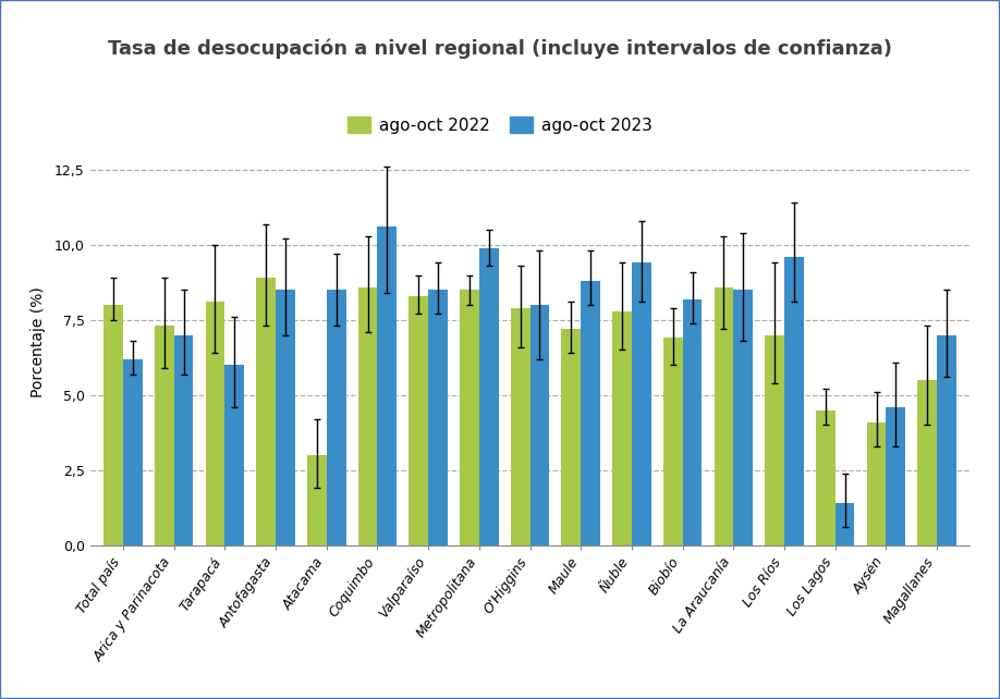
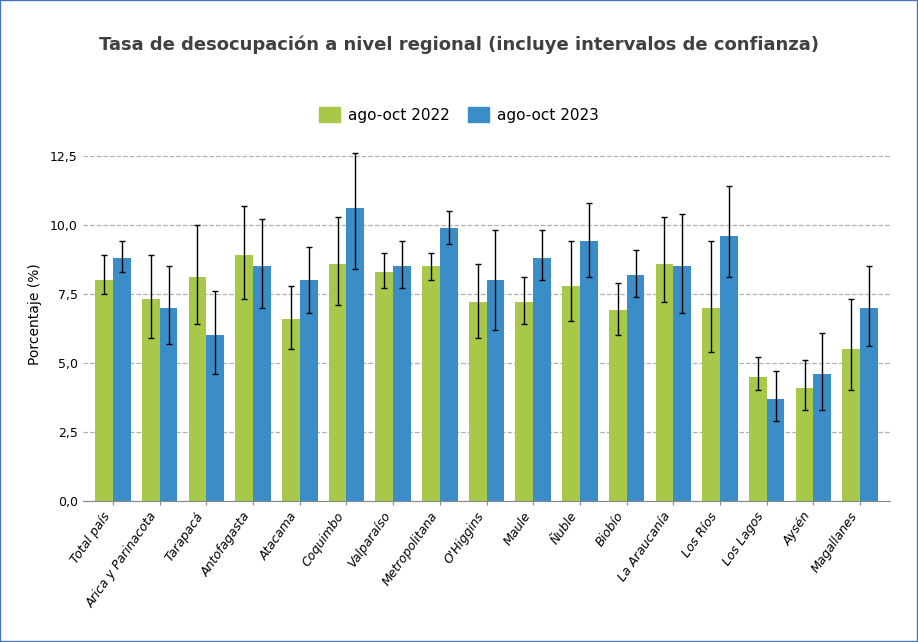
ago-oct 2023/Total país: 6,2 -> 8,8
ago-oct 2022/Atacama: 3,0 -> 6,6
ago-oct 2023/Atacama: 8,5 -> 8,0
ago-oct 2022/O'Higgins: 7,9 -> 7,2
ago-oct 2023/Los Lagos: 1,4 -> 3,7
